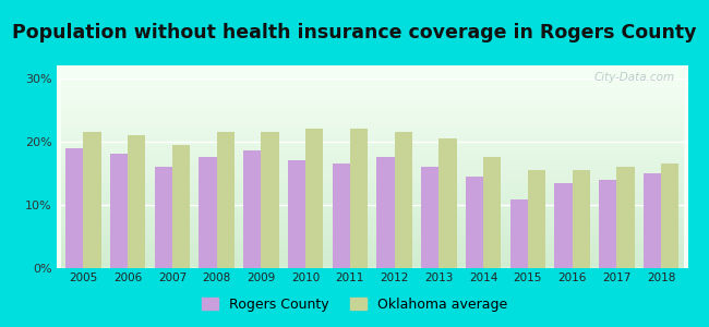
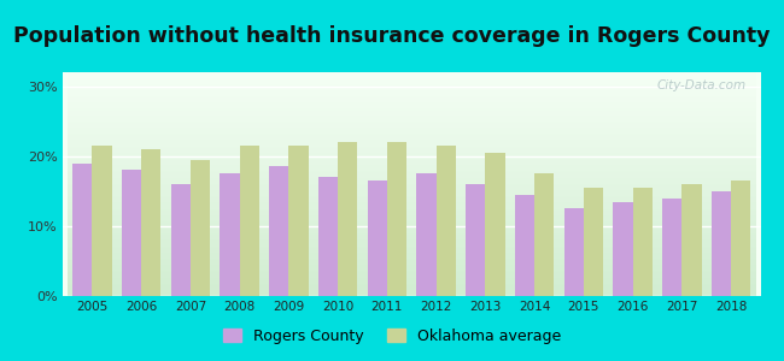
Rogers County/2015: 10.8% -> 12.5%
